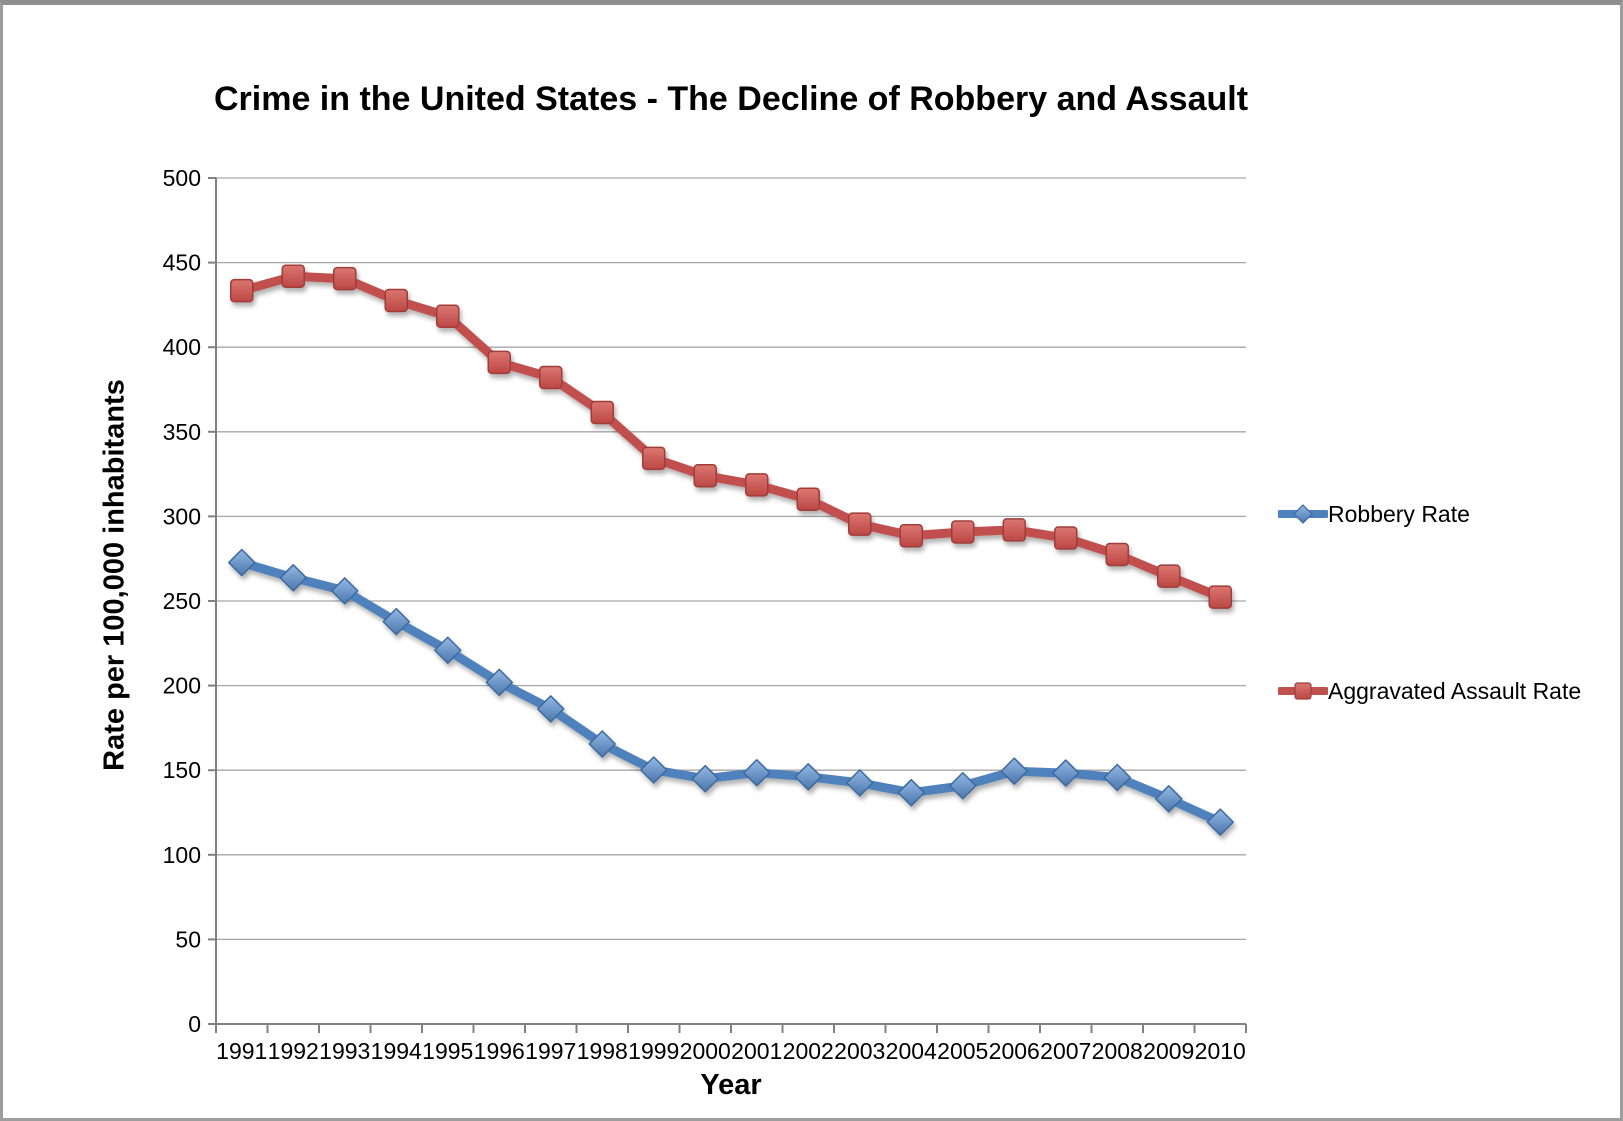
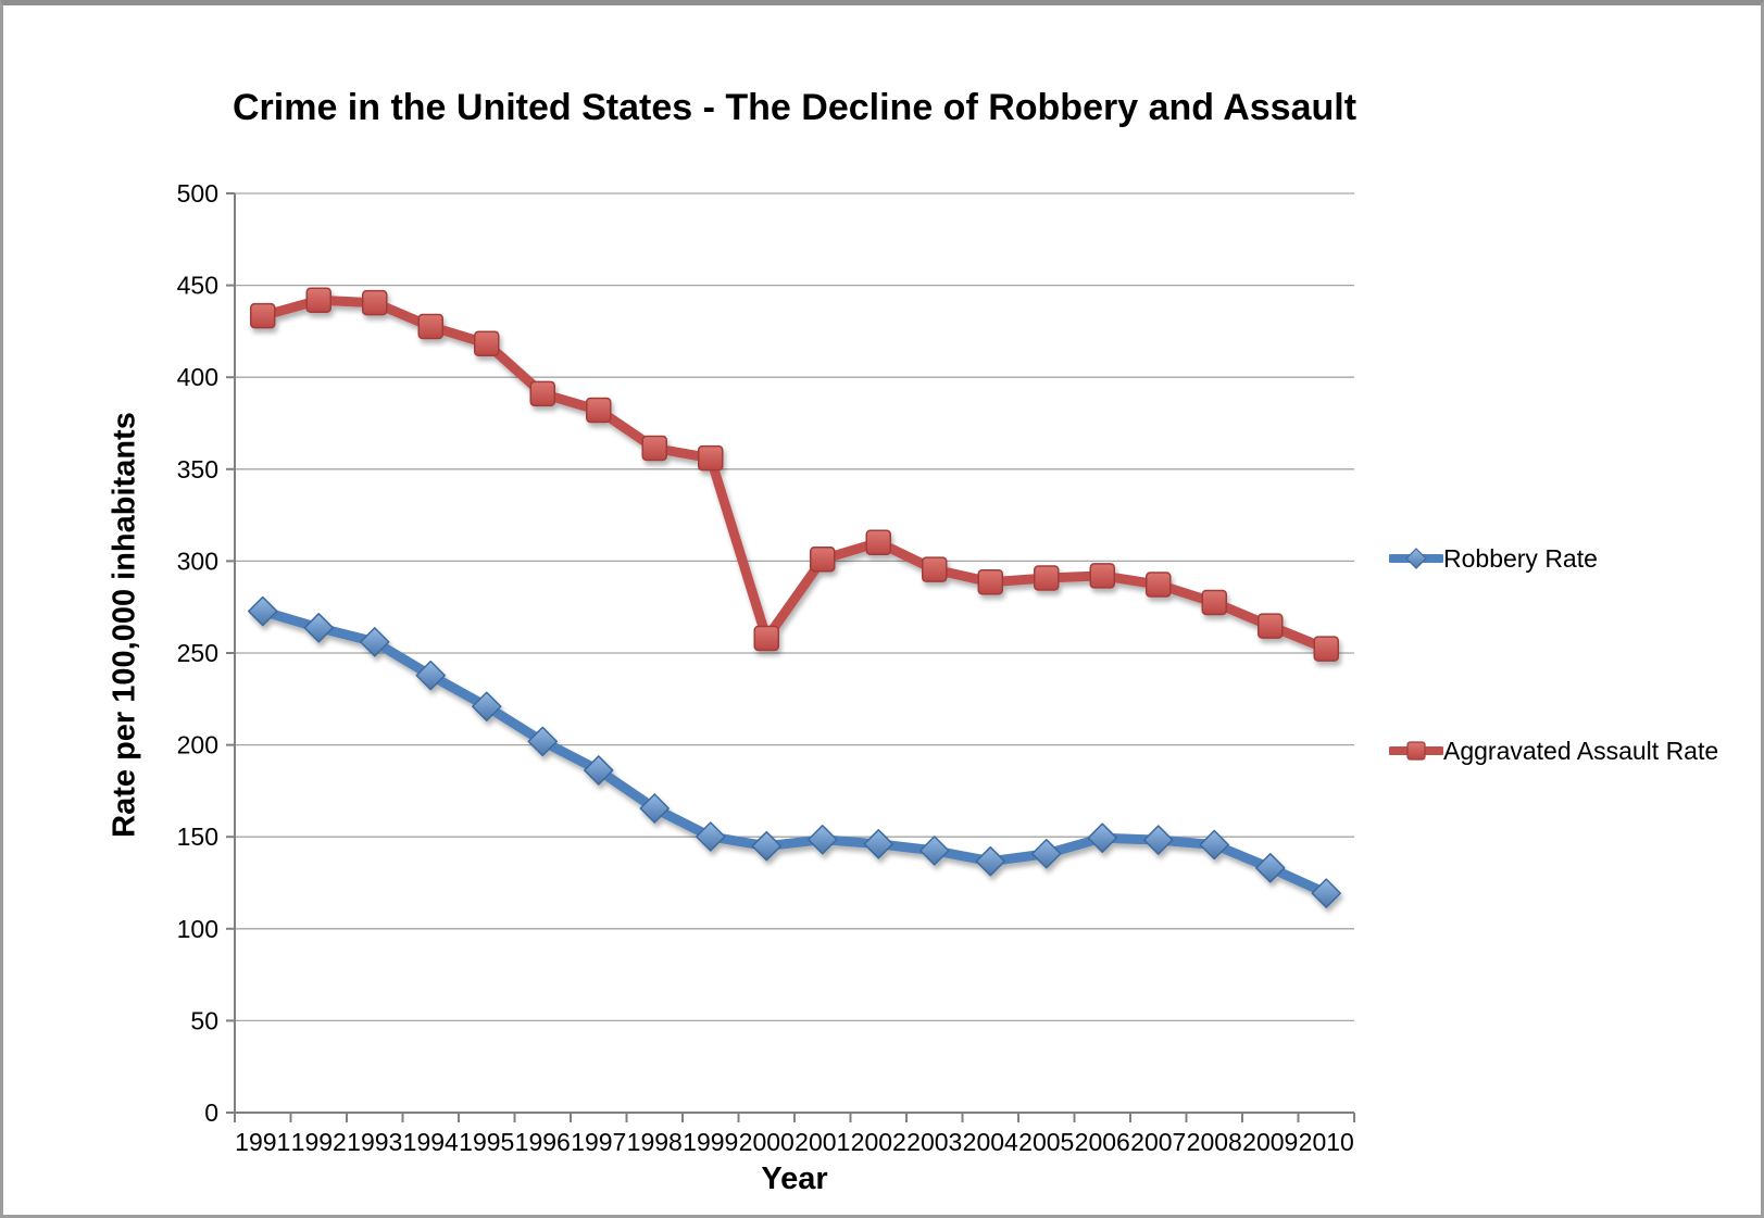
Aggravated Assault Rate/1999: 334 -> 356
Aggravated Assault Rate/2000: 324 -> 258
Aggravated Assault Rate/2001: 319 -> 301
